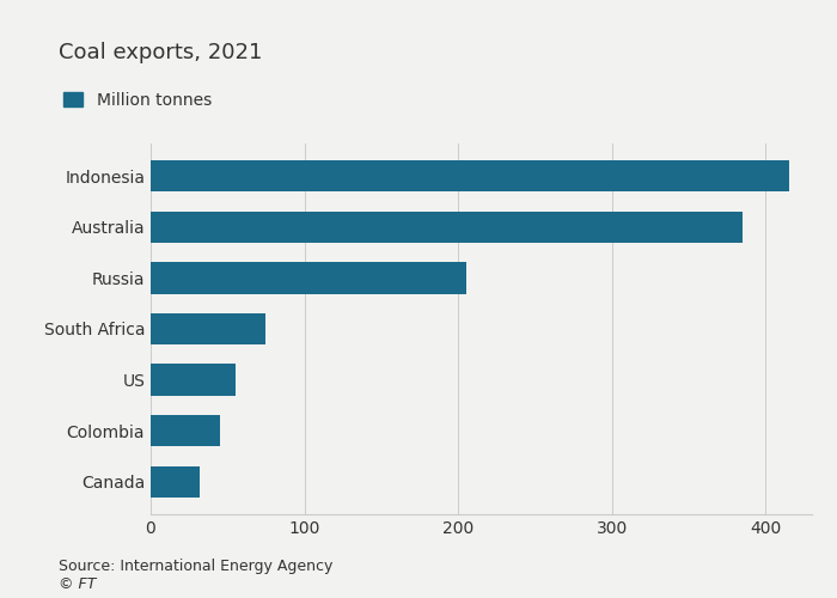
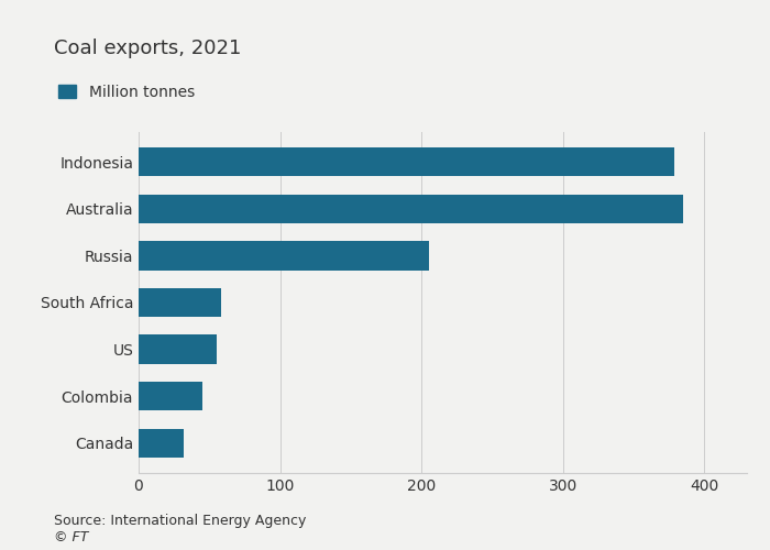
Indonesia: 415 -> 379
South Africa: 75 -> 58
